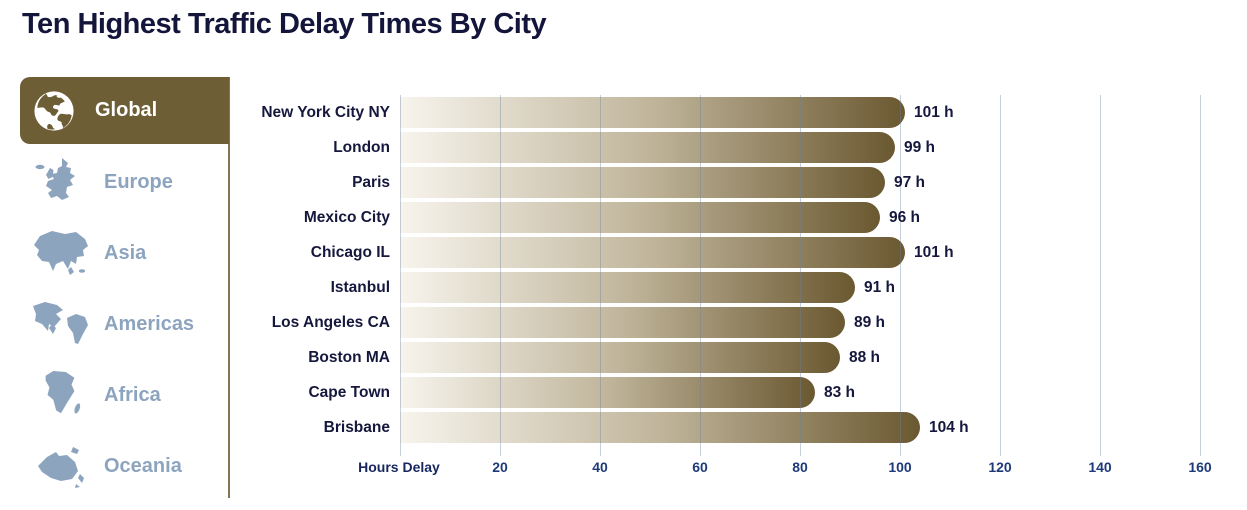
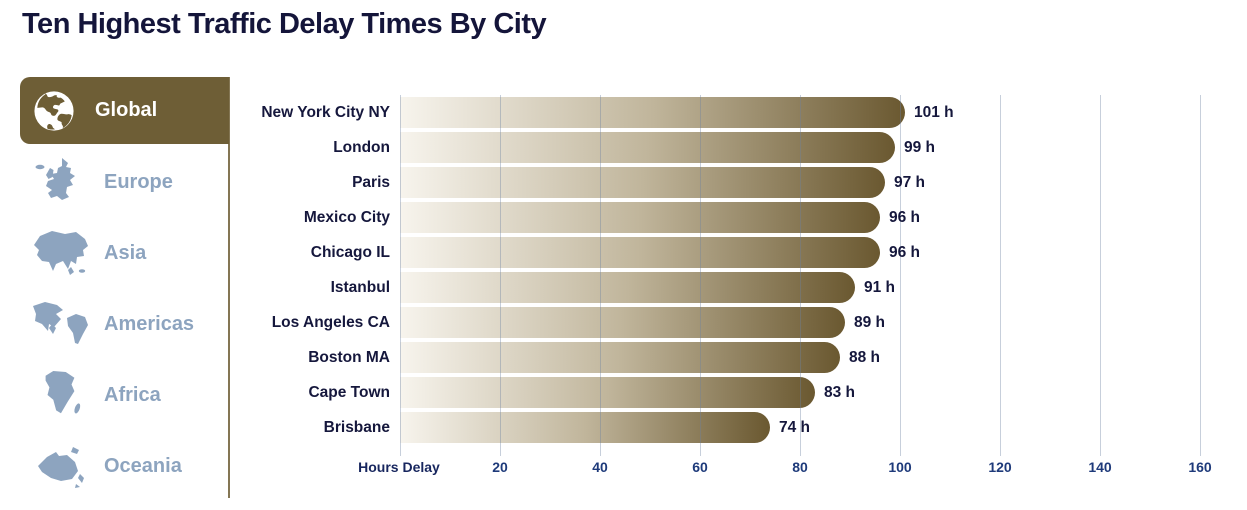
Chicago IL: 101 -> 96
Brisbane: 104 -> 74
